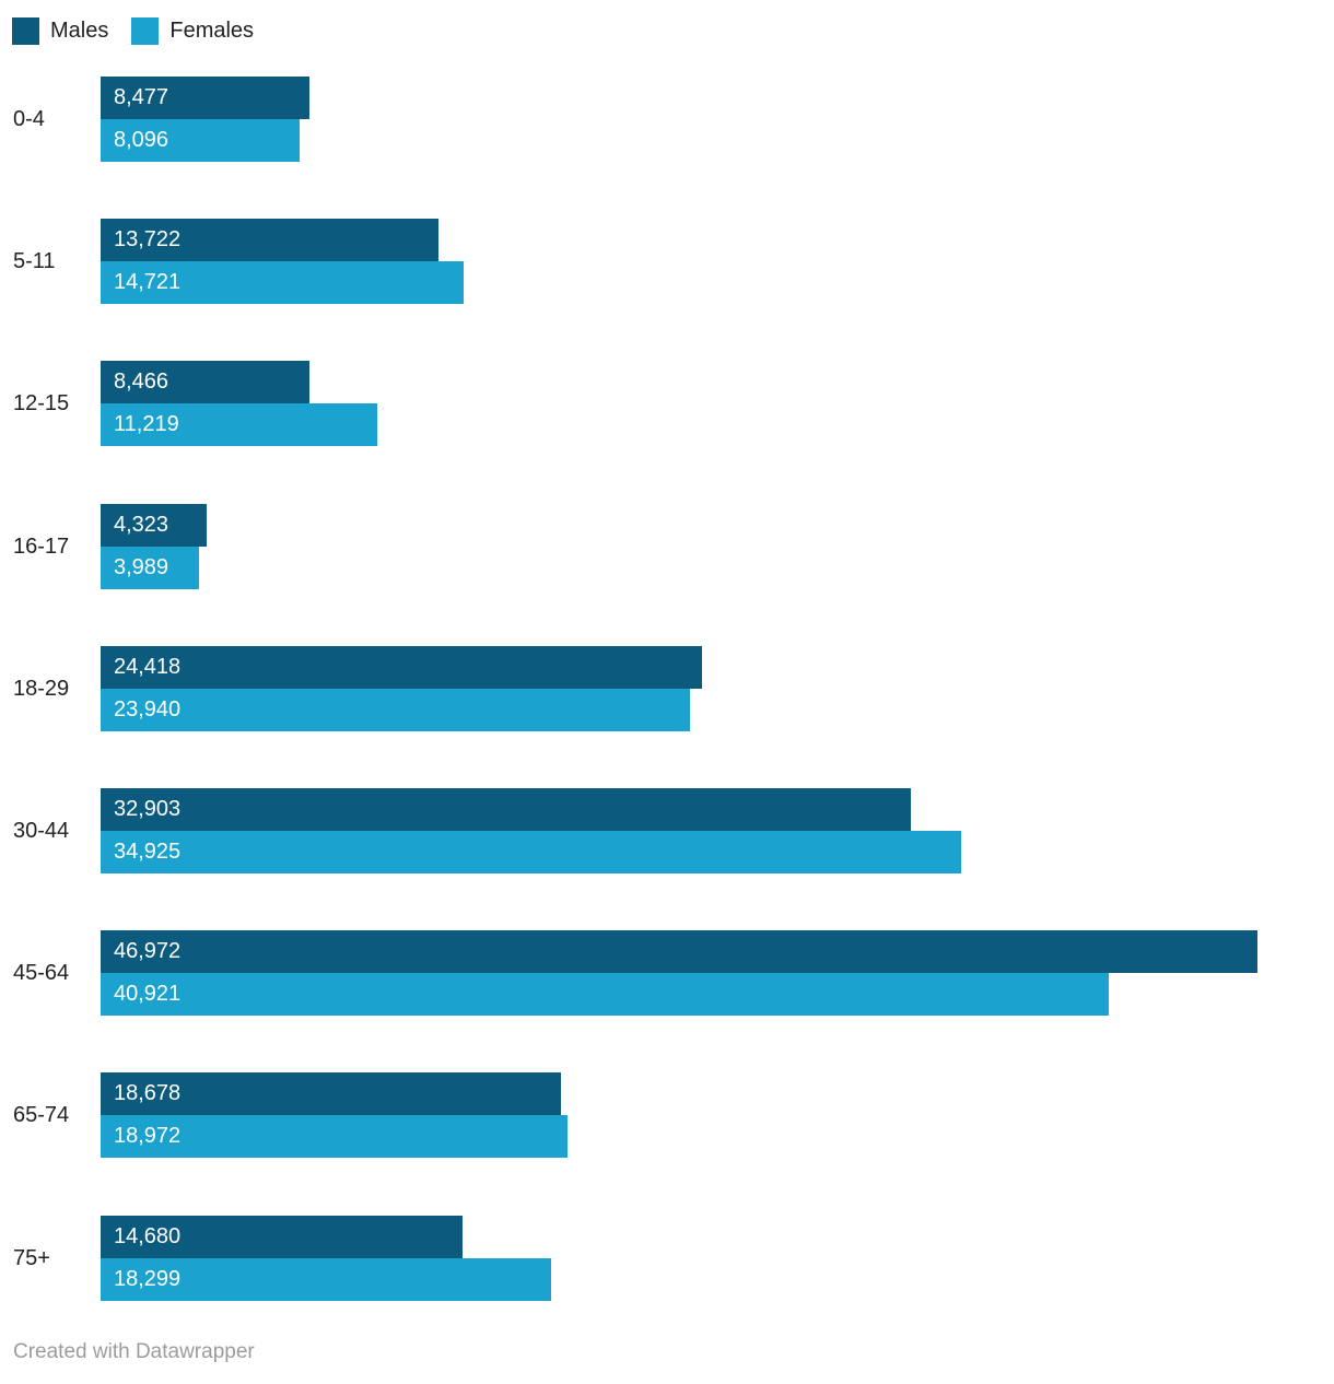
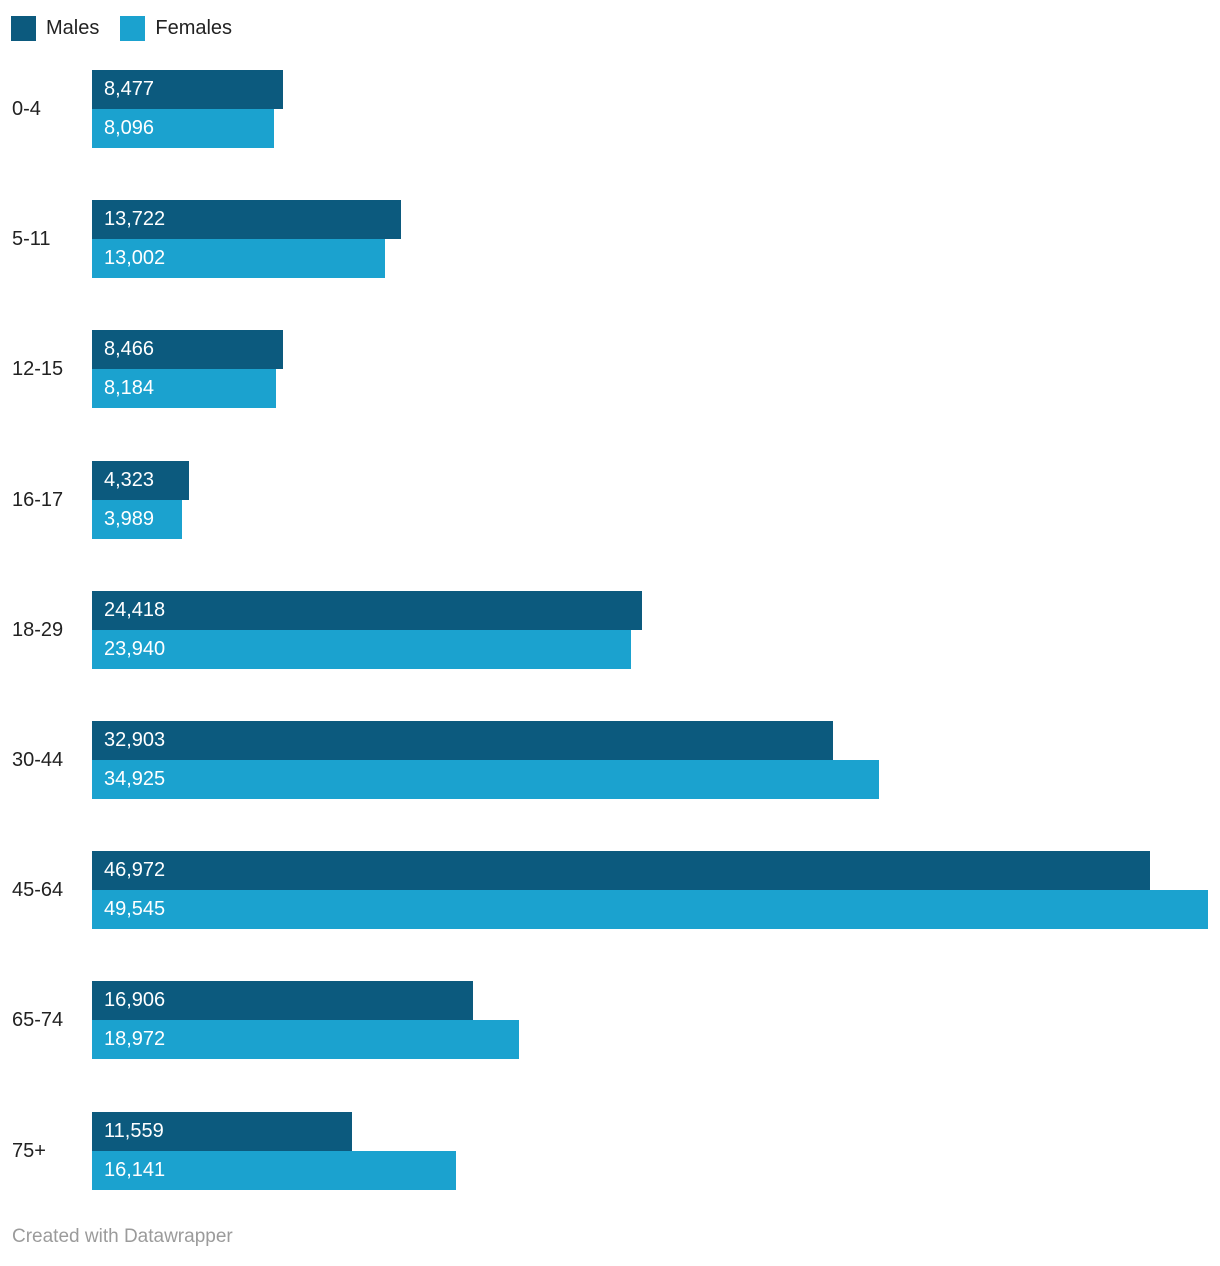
Females/5-11: 14,721 -> 13,002
Females/12-15: 11,219 -> 8,184
Females/45-64: 40,921 -> 49,545
Males/65-74: 18,678 -> 16,906
Males/75+: 14,680 -> 11,559
Females/75+: 18,299 -> 16,141
